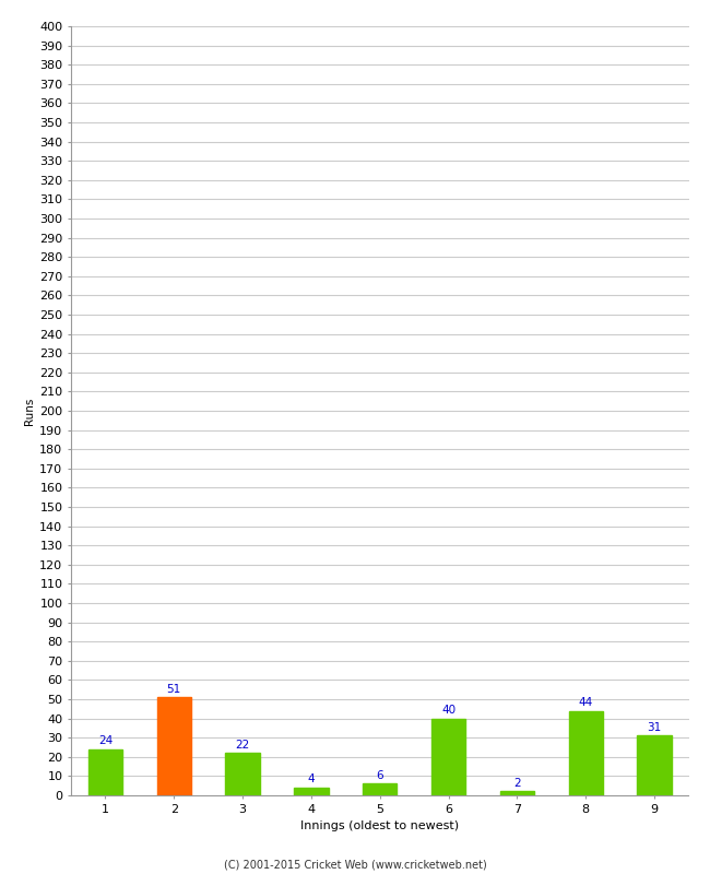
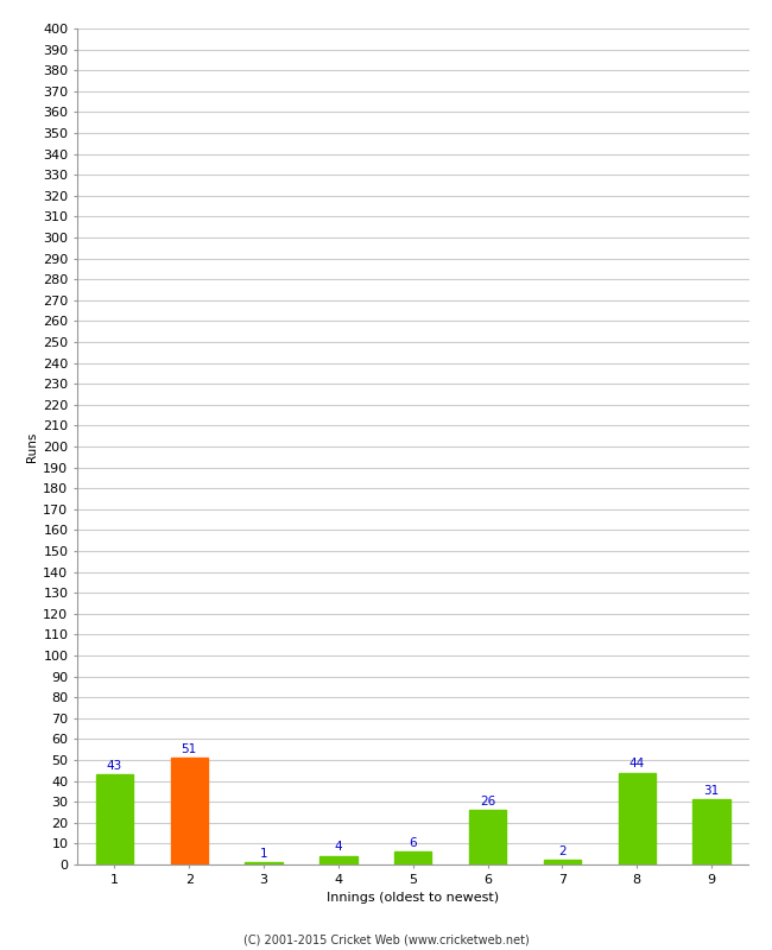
1: 24 -> 43
3: 22 -> 1
6: 40 -> 26
